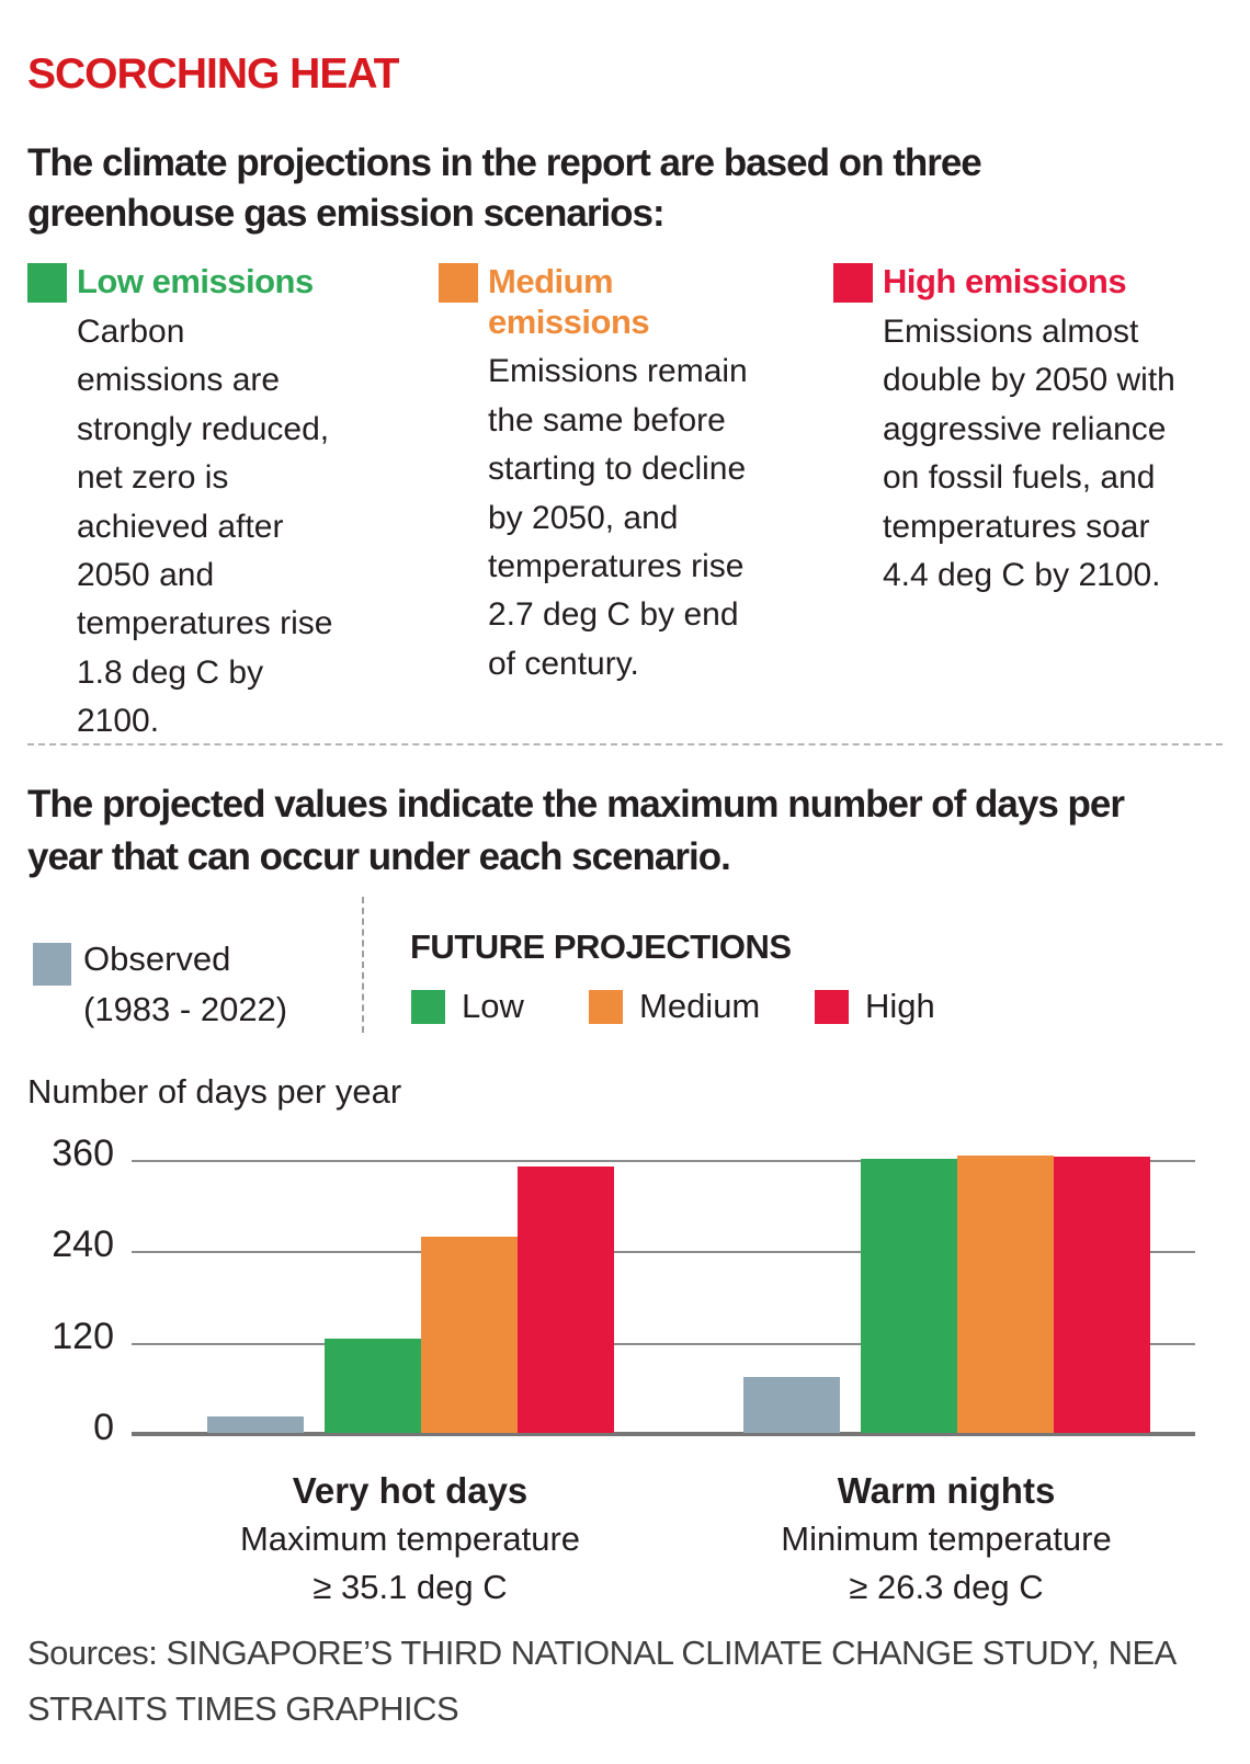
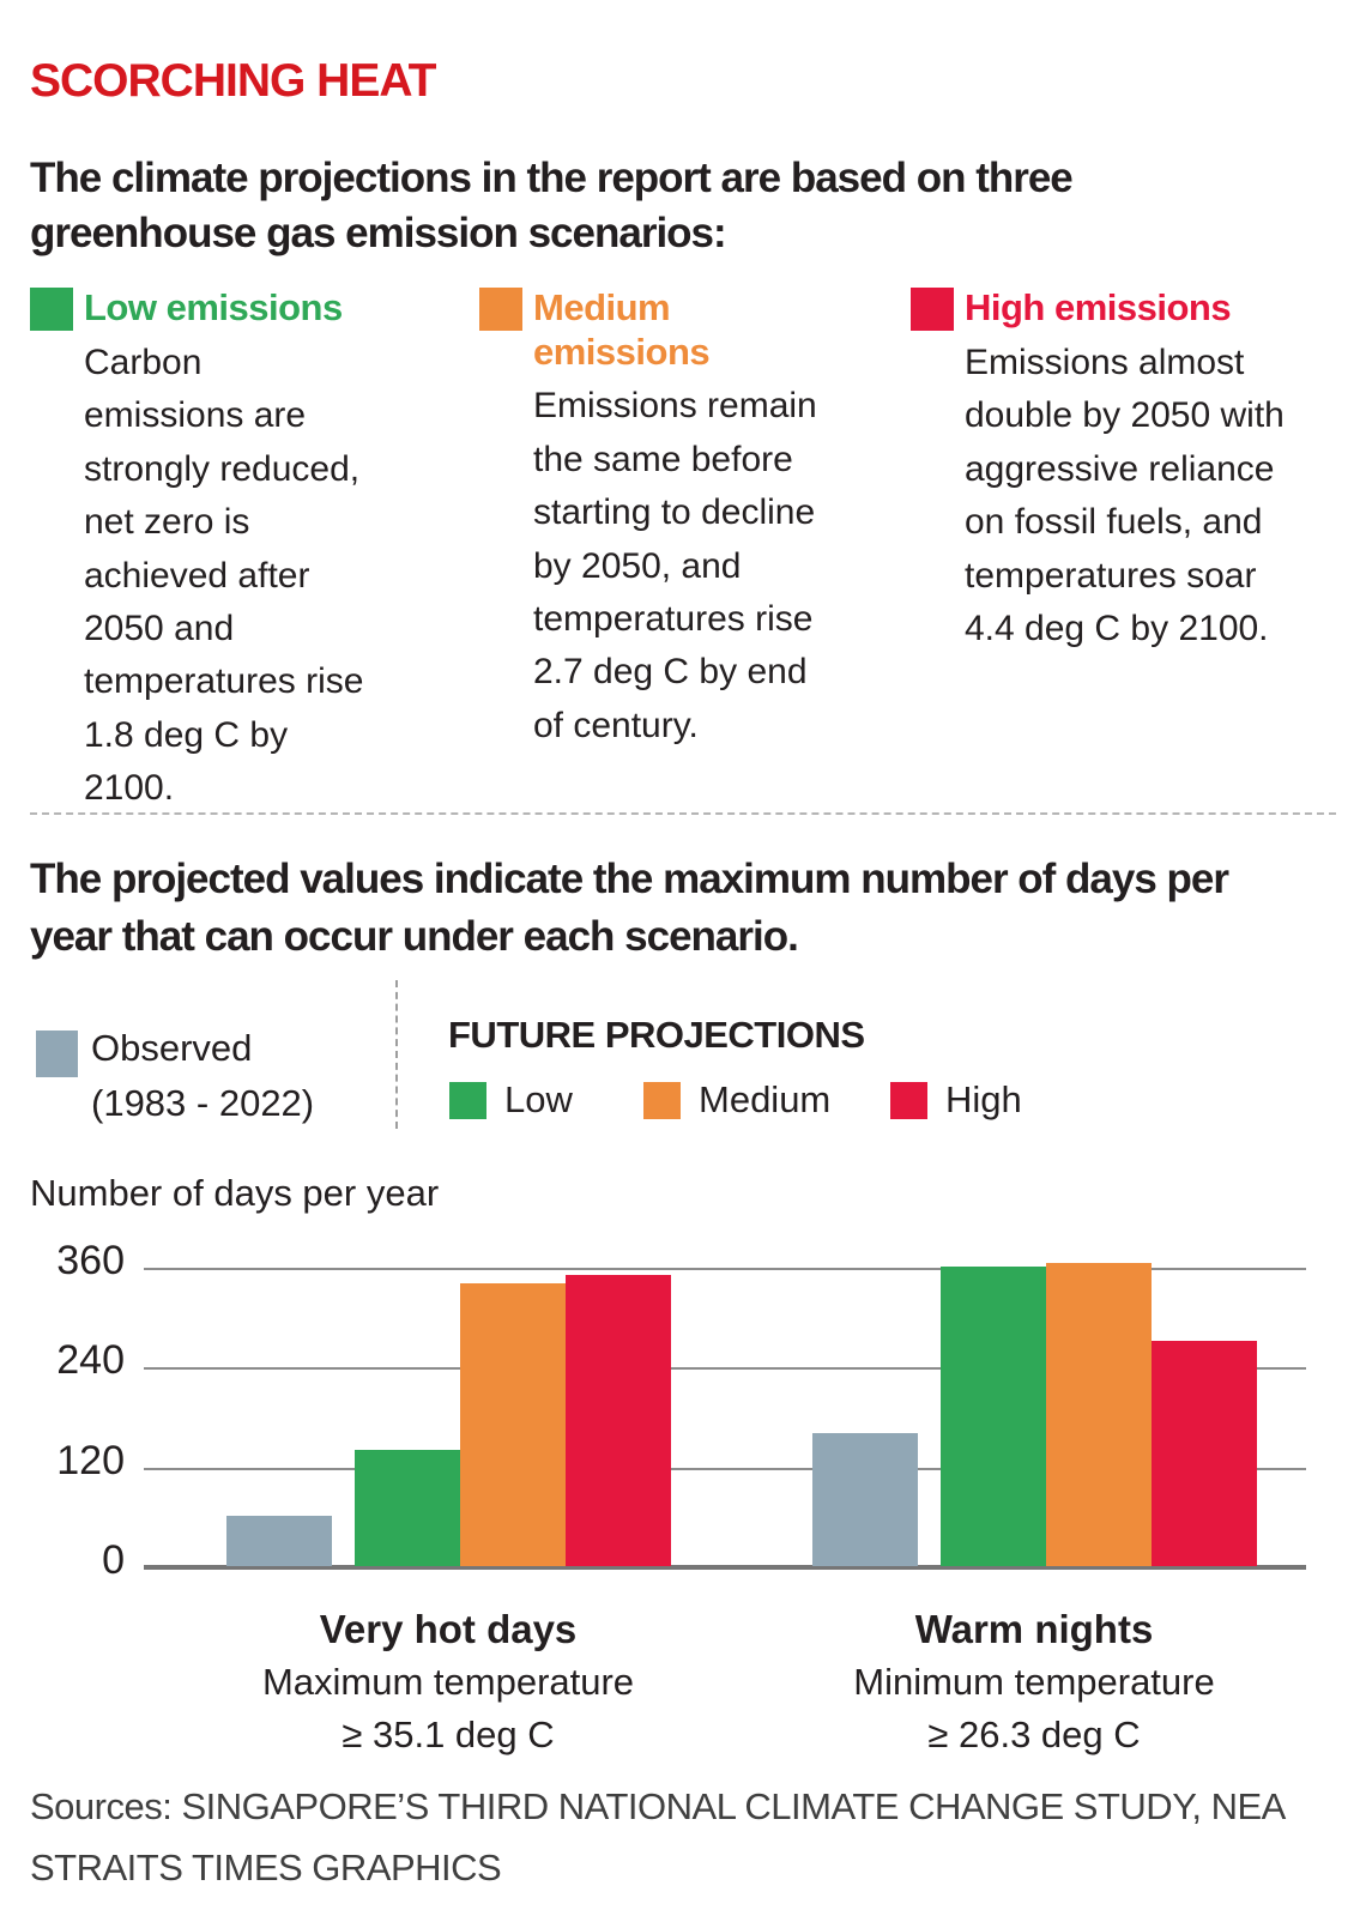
Observed (1983 - 2022)/Very hot days: 20 -> 60
Low/Very hot days: 120 -> 140
Medium/Very hot days: 260 -> 340
Observed (1983 - 2022)/Warm nights: 70 -> 160
High/Warm nights: 360 -> 270
